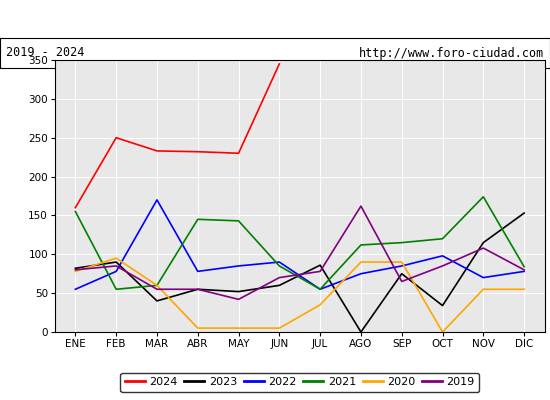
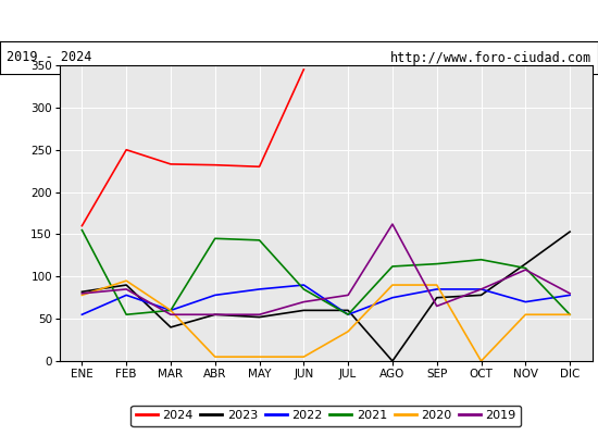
2022/MAR: 170 -> 60
2019/MAY: 42 -> 55
2023/JUL: 86 -> 60
2023/OCT: 34 -> 78
2022/OCT: 98 -> 85
2021/NOV: 174 -> 110
2021/DIC: 84 -> 55
